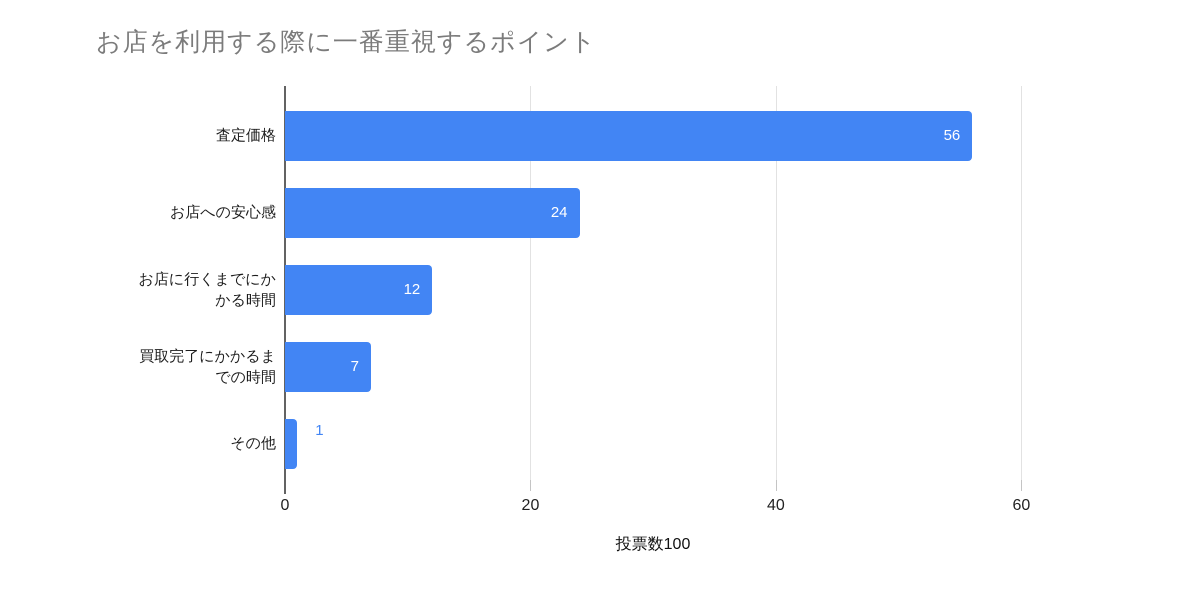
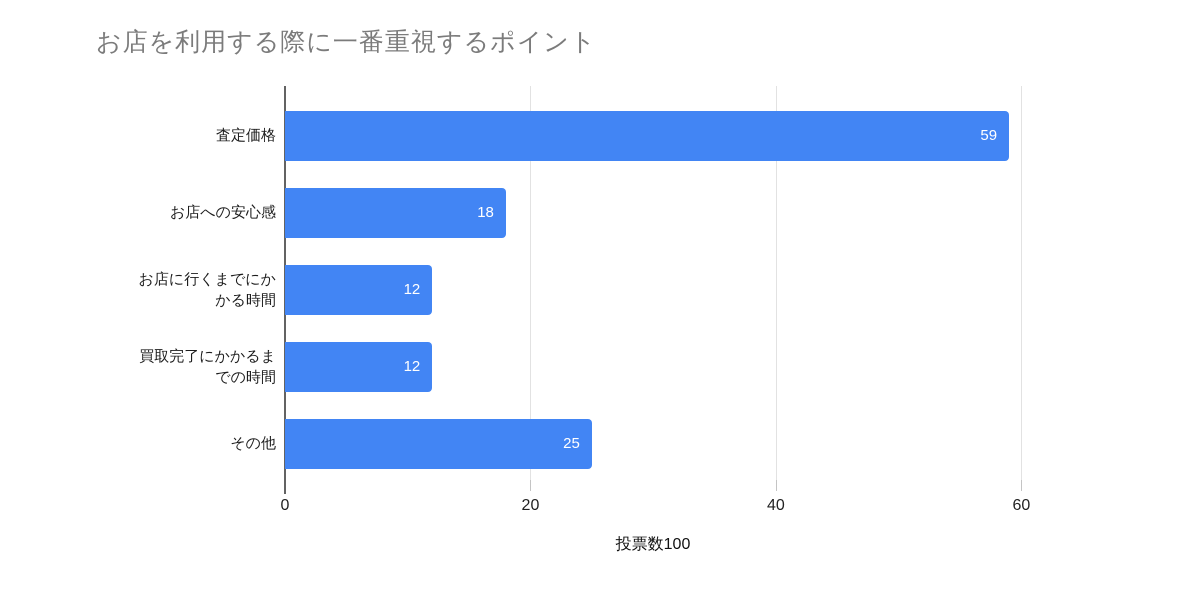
査定価格: 56 -> 59
お店への安心感: 24 -> 18
買取完了にかかるま での時間: 7 -> 12
その他: 1 -> 25
